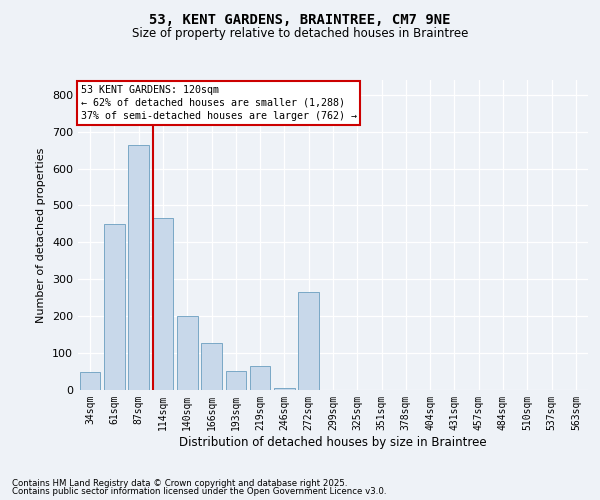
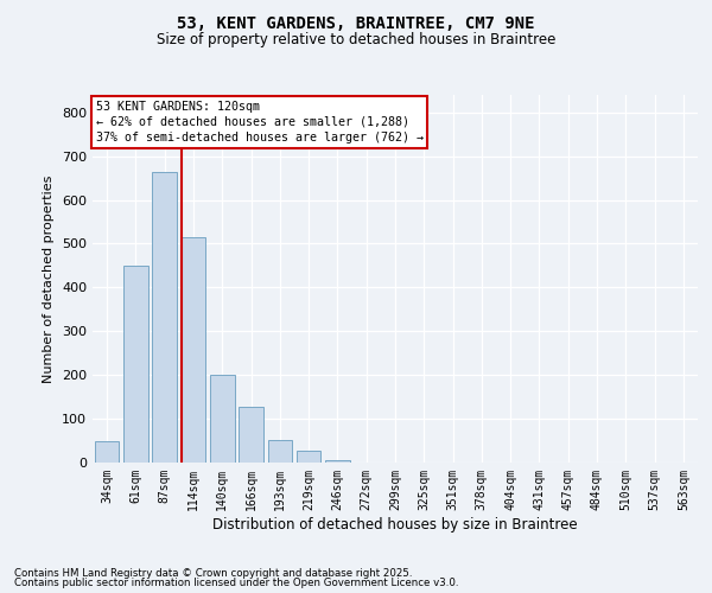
114sqm: 465 -> 515
219sqm: 65 -> 28
272sqm: 265 -> 1
